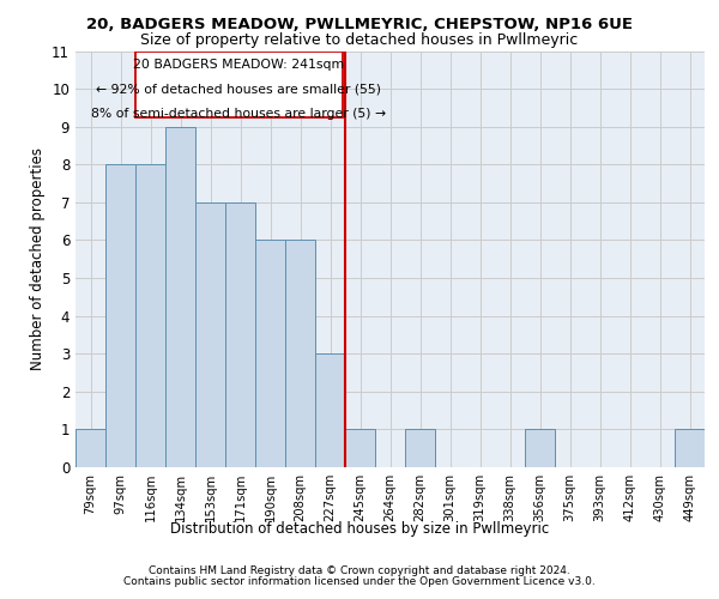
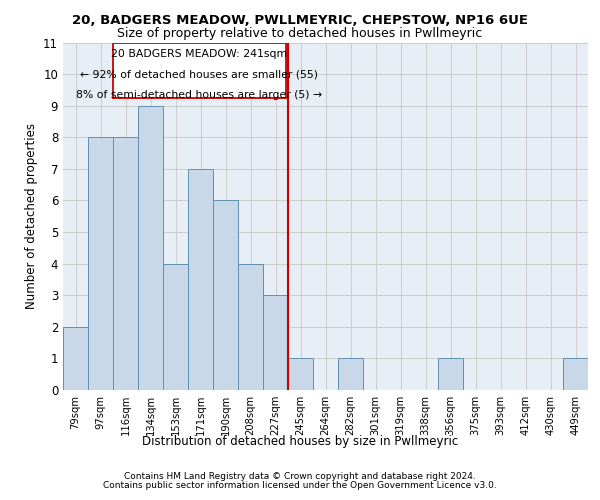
79sqm: 1 -> 2
153sqm: 7 -> 4
208sqm: 6 -> 4
